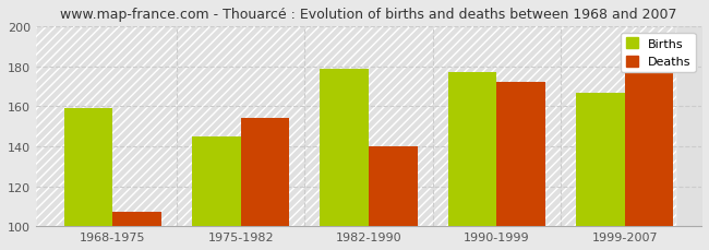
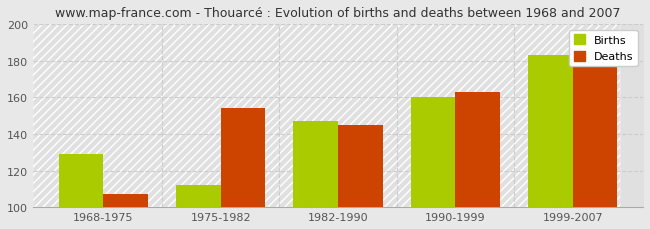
Births/1968-1975: 159 -> 129
Births/1975-1982: 145 -> 112
Births/1982-1990: 179 -> 147
Deaths/1982-1990: 140 -> 145
Births/1990-1999: 177 -> 160
Deaths/1990-1999: 172 -> 163
Births/1999-2007: 167 -> 183
